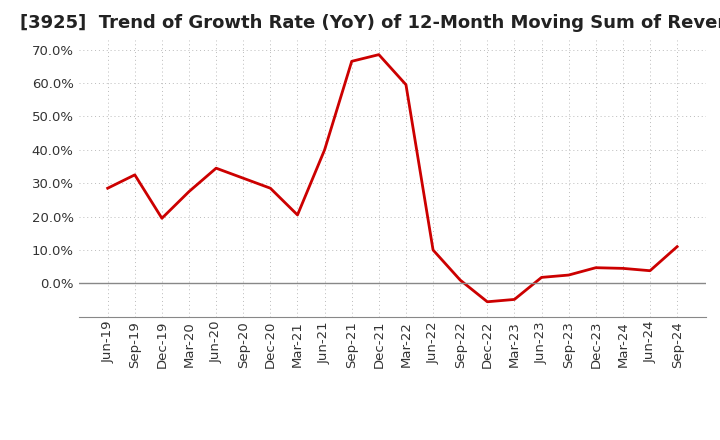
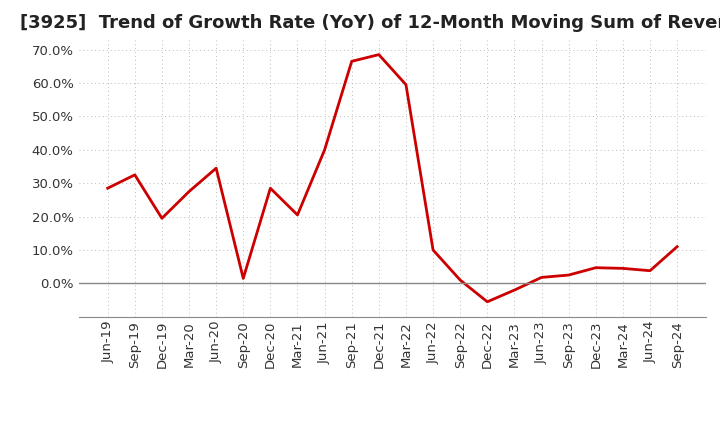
Sep-20: 31.5% -> 1.5%
Mar-23: -4.8% -> -2.0%
